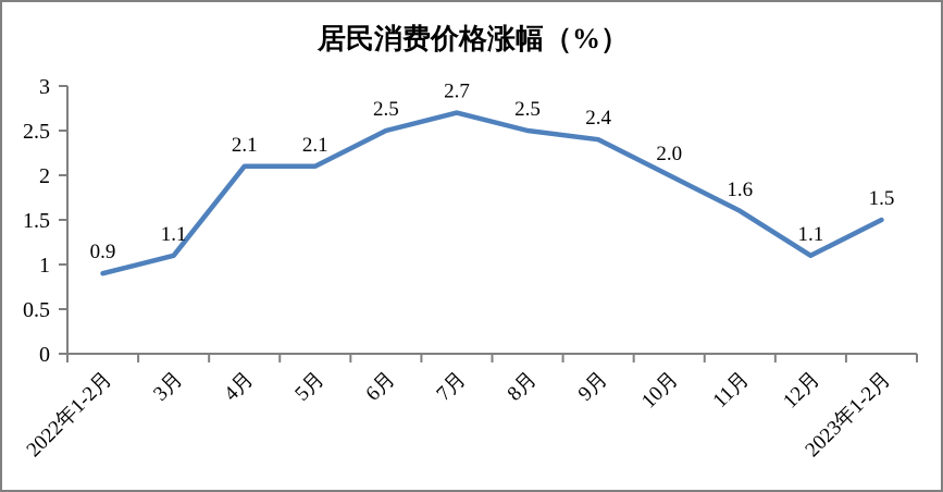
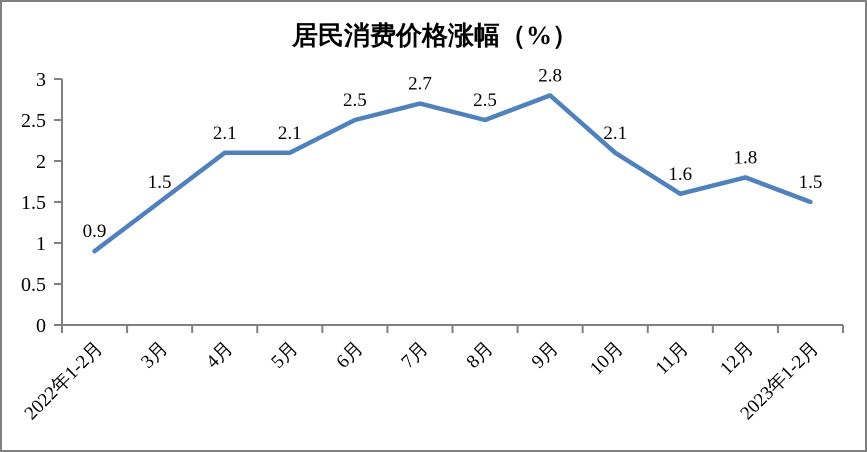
3月: 1.1 -> 1.5
9月: 2.4 -> 2.8
10月: 2.0 -> 2.1
12月: 1.1 -> 1.8
